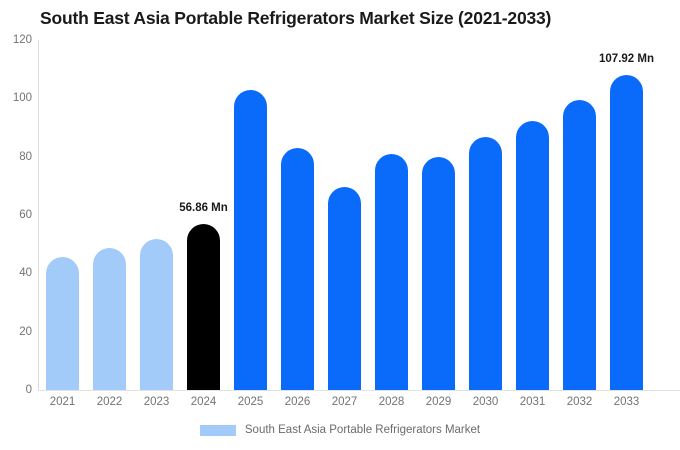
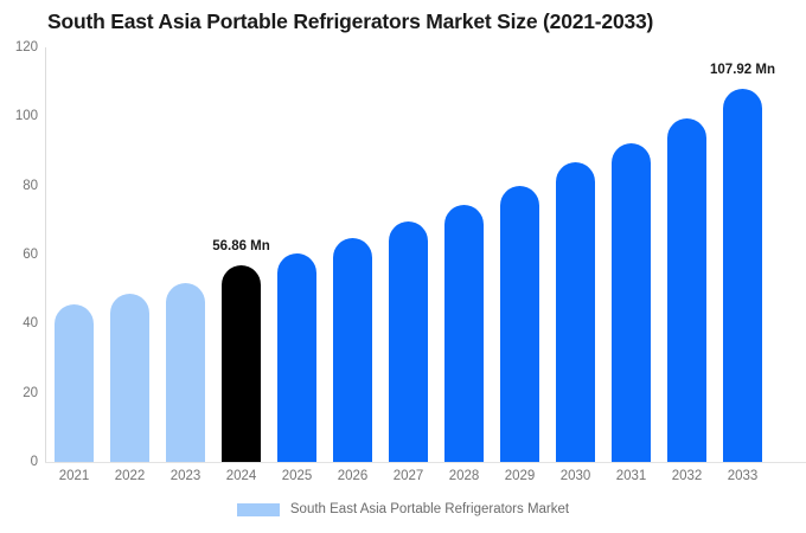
2025: 103 -> 60
2026: 83 -> 65
2028: 81 -> 74
